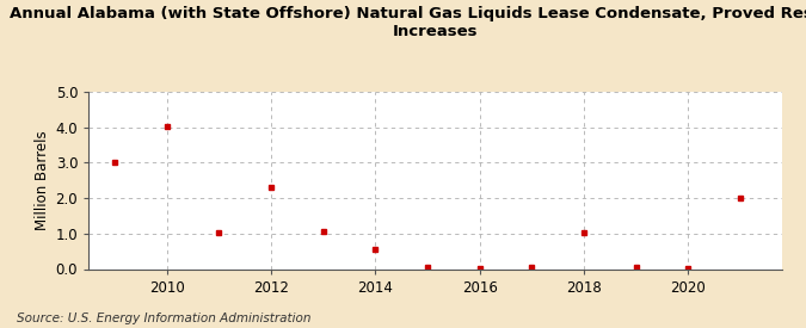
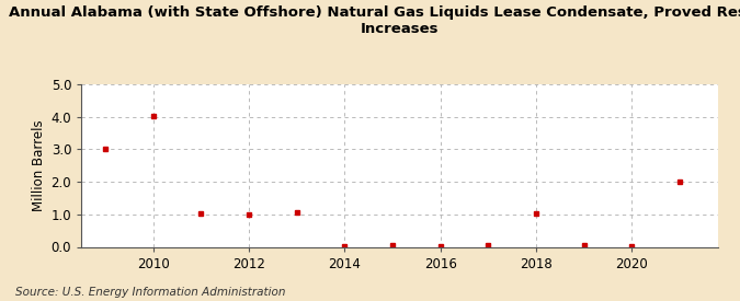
2012: 2.30 -> 1.01
2014: 0.55 -> 0.02
